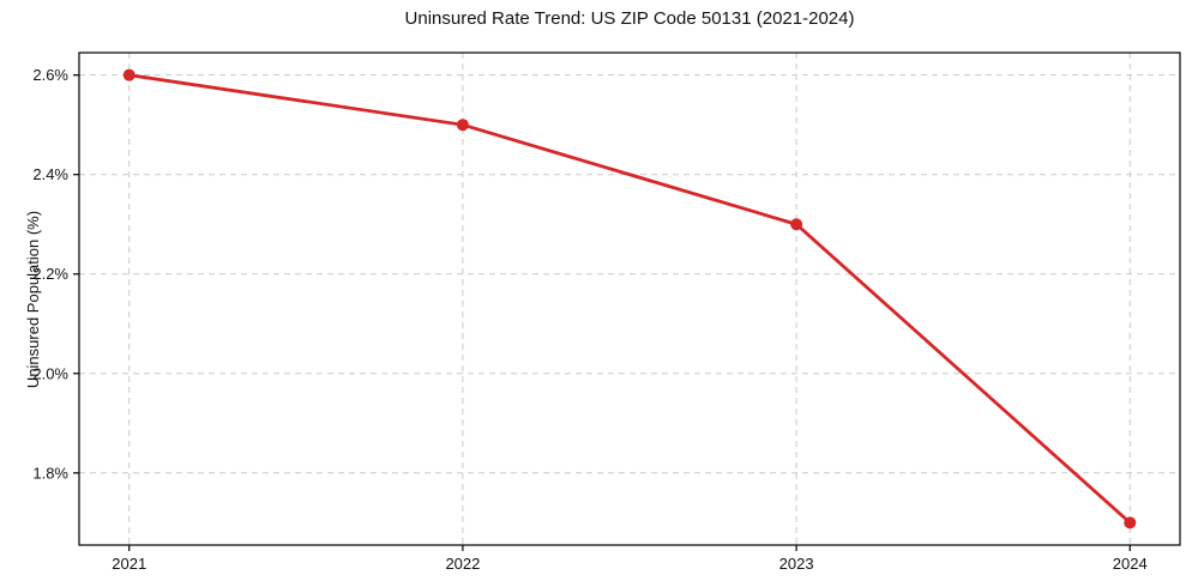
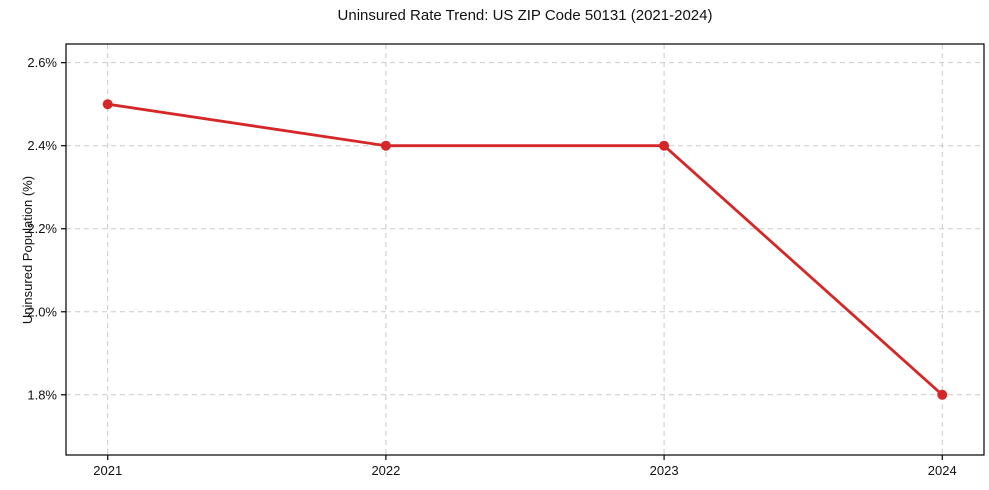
2021: 2.6% -> 2.5%
2022: 2.5% -> 2.4%
2023: 2.3% -> 2.4%
2024: 1.7% -> 1.8%
